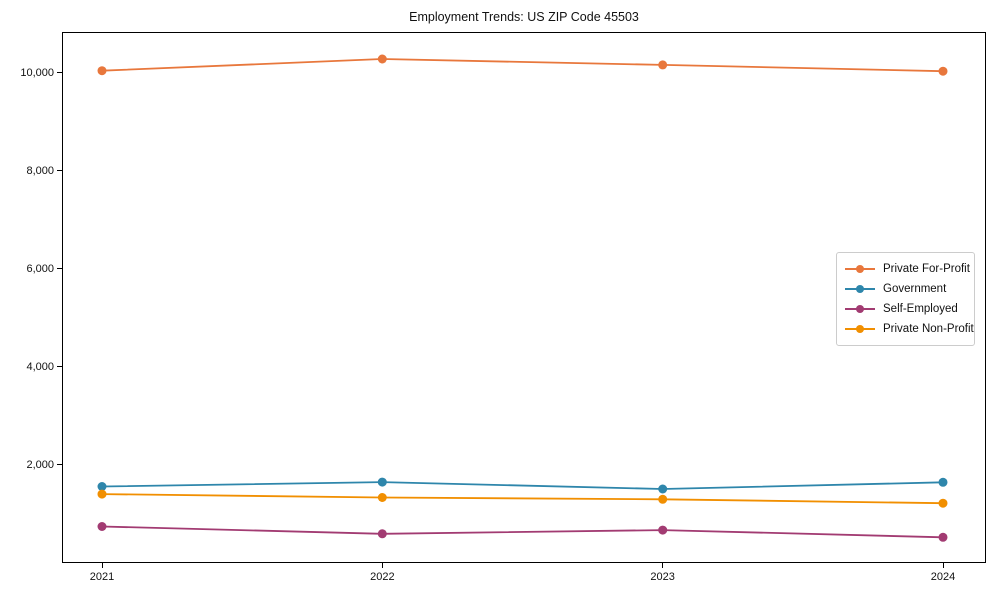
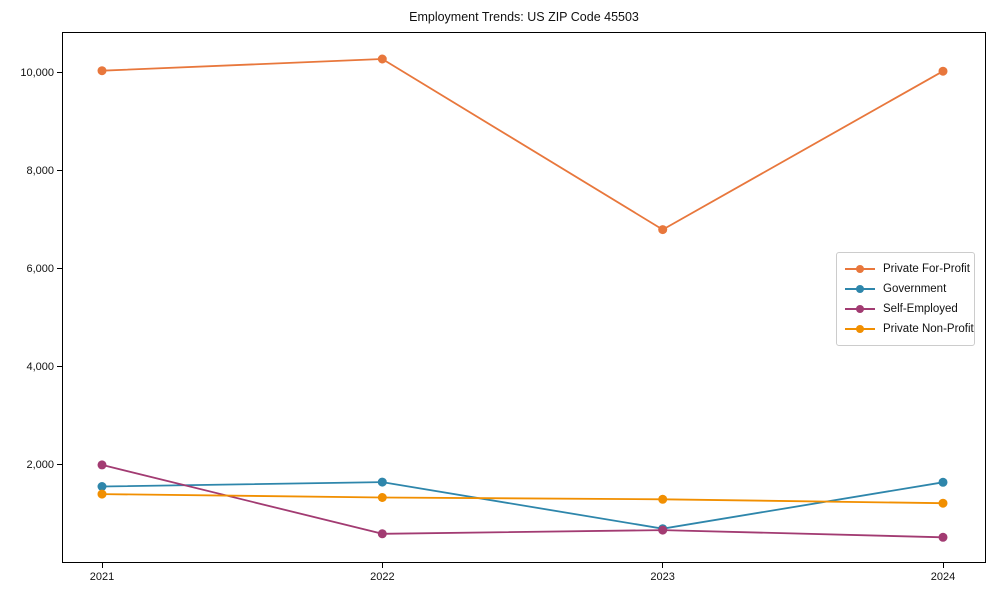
Self-Employed/2021: 700 -> 2000
Private For-Profit/2023: 10200 -> 6800
Government/2023: 1500 -> 700
